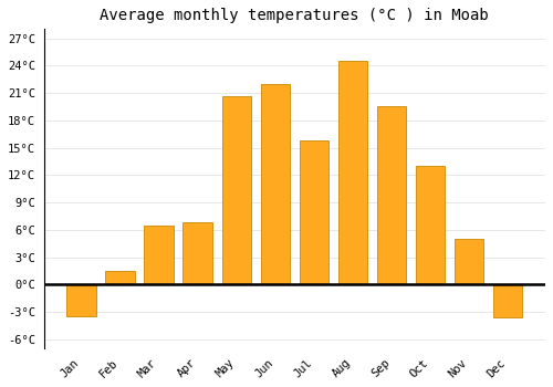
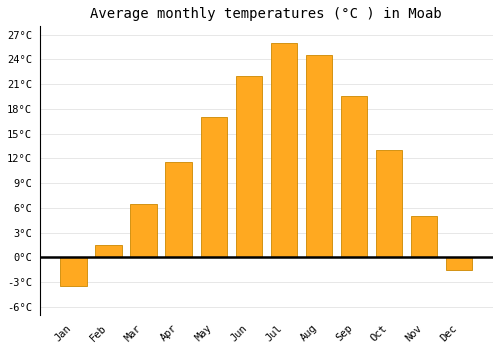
Apr: 6.8°C -> 11.5°C
May: 20.6°C -> 17.0°C
Jul: 15.8°C -> 26.0°C
Dec: -3.6°C -> -1.5°C
